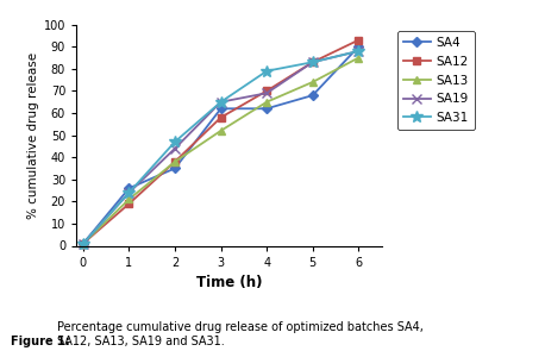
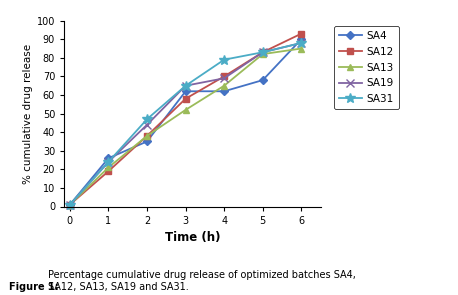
SA13/5: 74 -> 82
